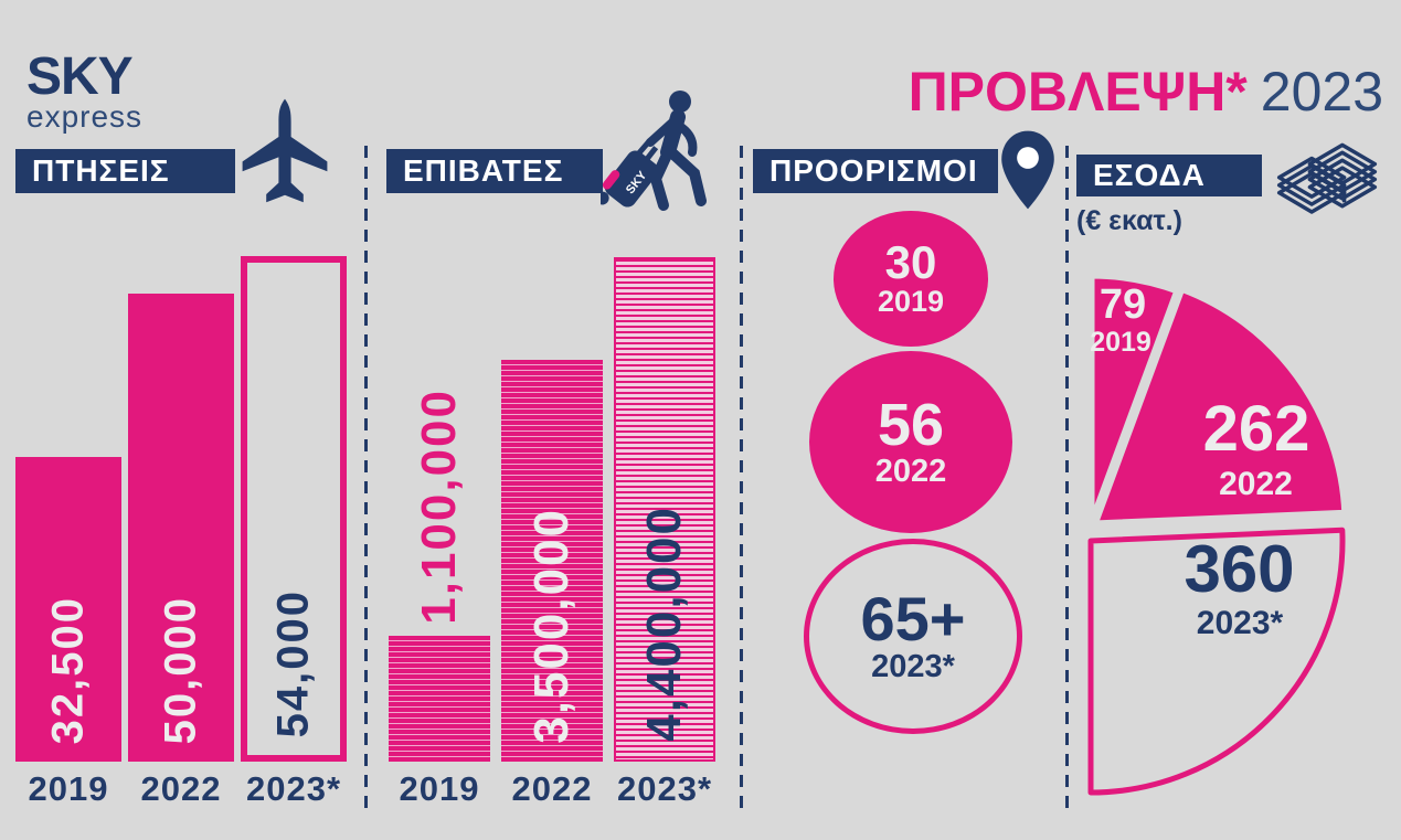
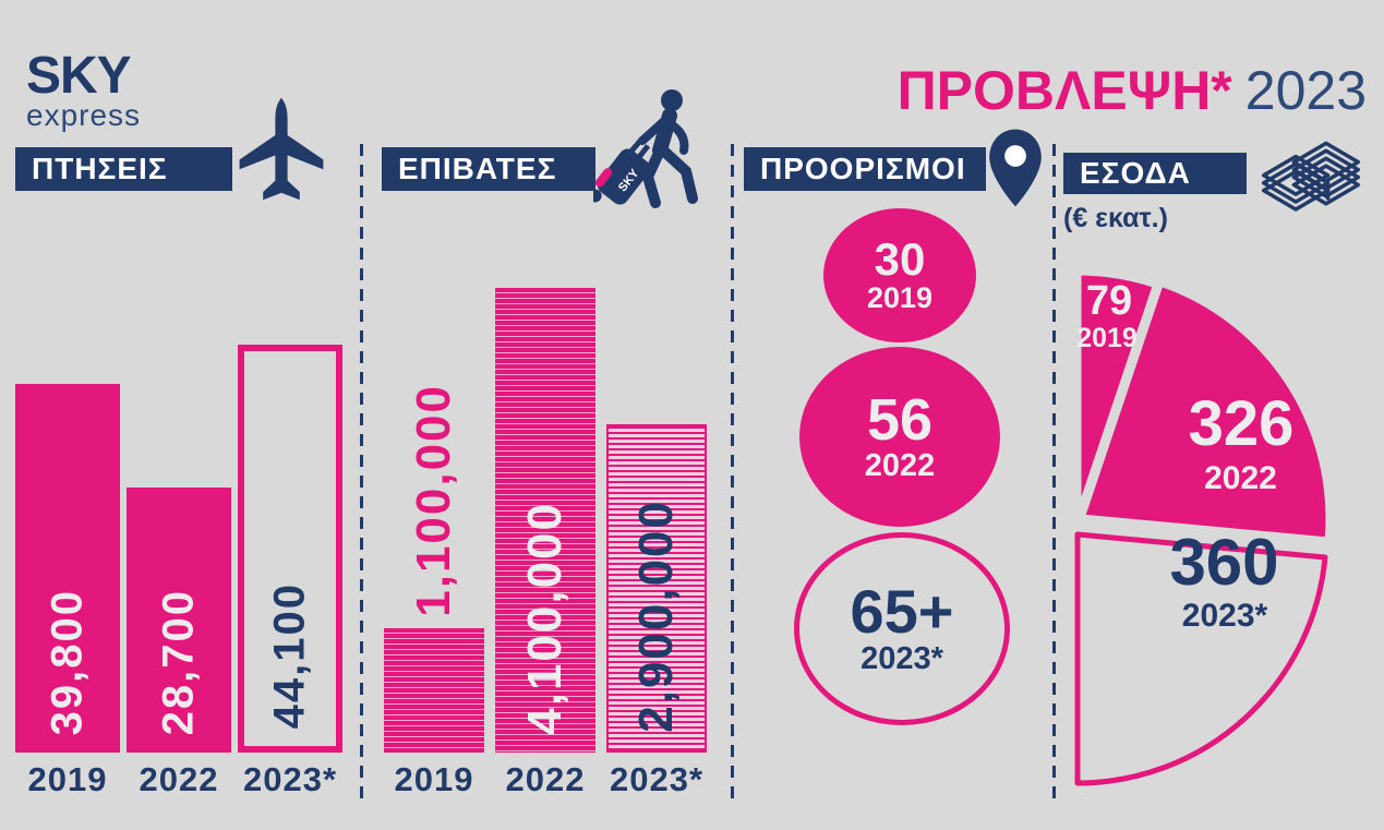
ΠΤΗΣΕΙΣ/2019: 32,500 -> 39,800
ΠΤΗΣΕΙΣ/2022: 50,000 -> 28,700
ΠΤΗΣΕΙΣ/2023*: 54,000 -> 44,100
ΕΠΙΒΑΤΕΣ/2022: 3,500,000 -> 4,100,000
ΕΠΙΒΑΤΕΣ/2023*: 4,400,000 -> 2,900,000
ΕΣΟΔΑ (€ εκατ.)/2022: 262 -> 326
